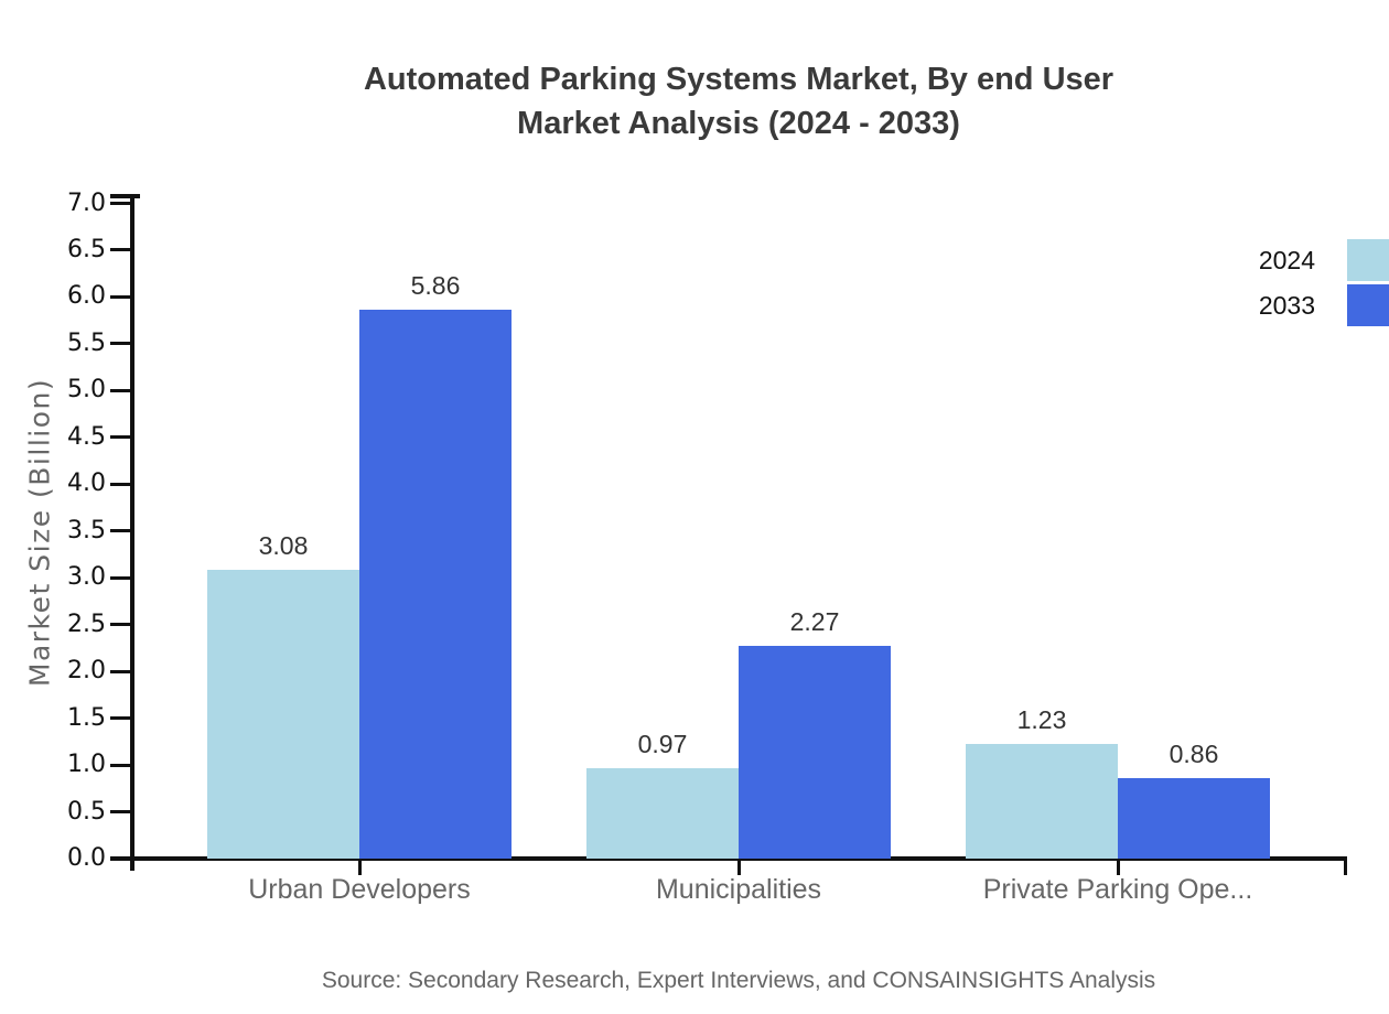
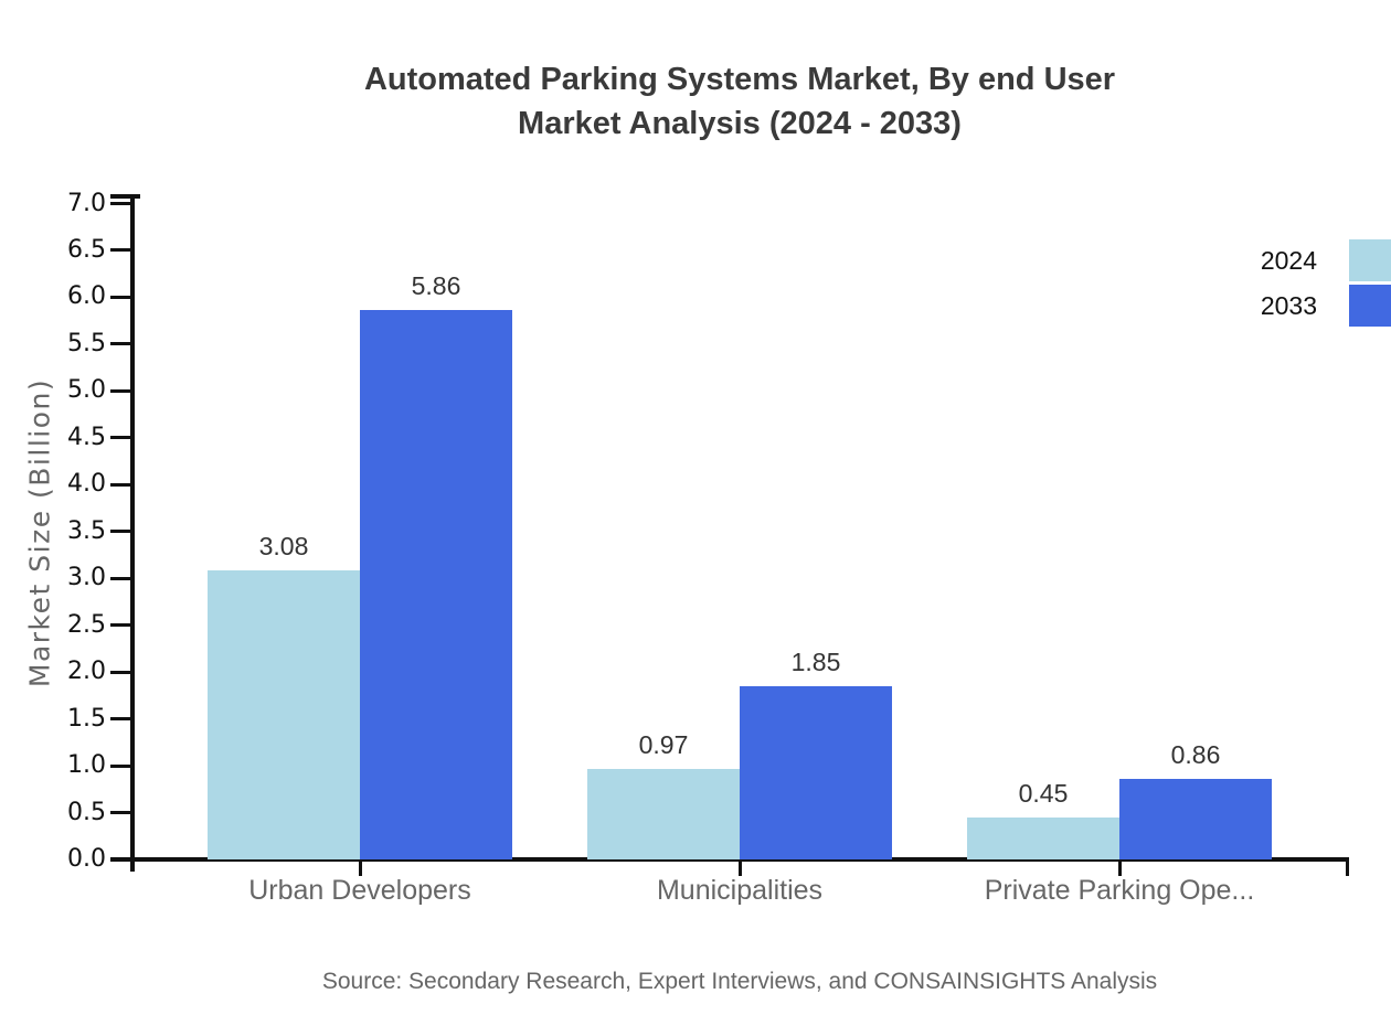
2033/Municipalities: 2.27 -> 1.85
2024/Private Parking Ope...: 1.23 -> 0.45
